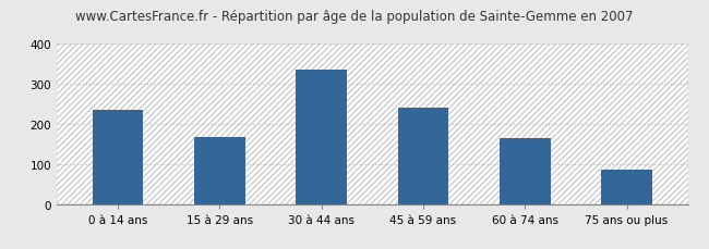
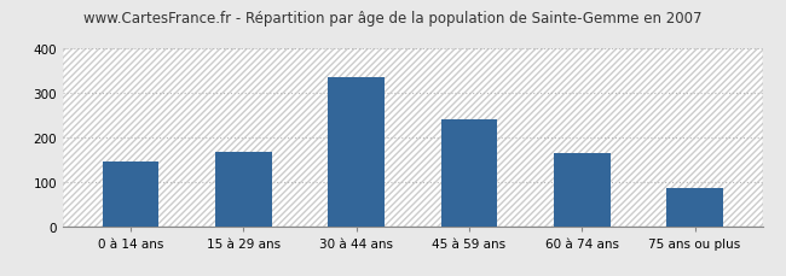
0 à 14 ans: 236 -> 145
